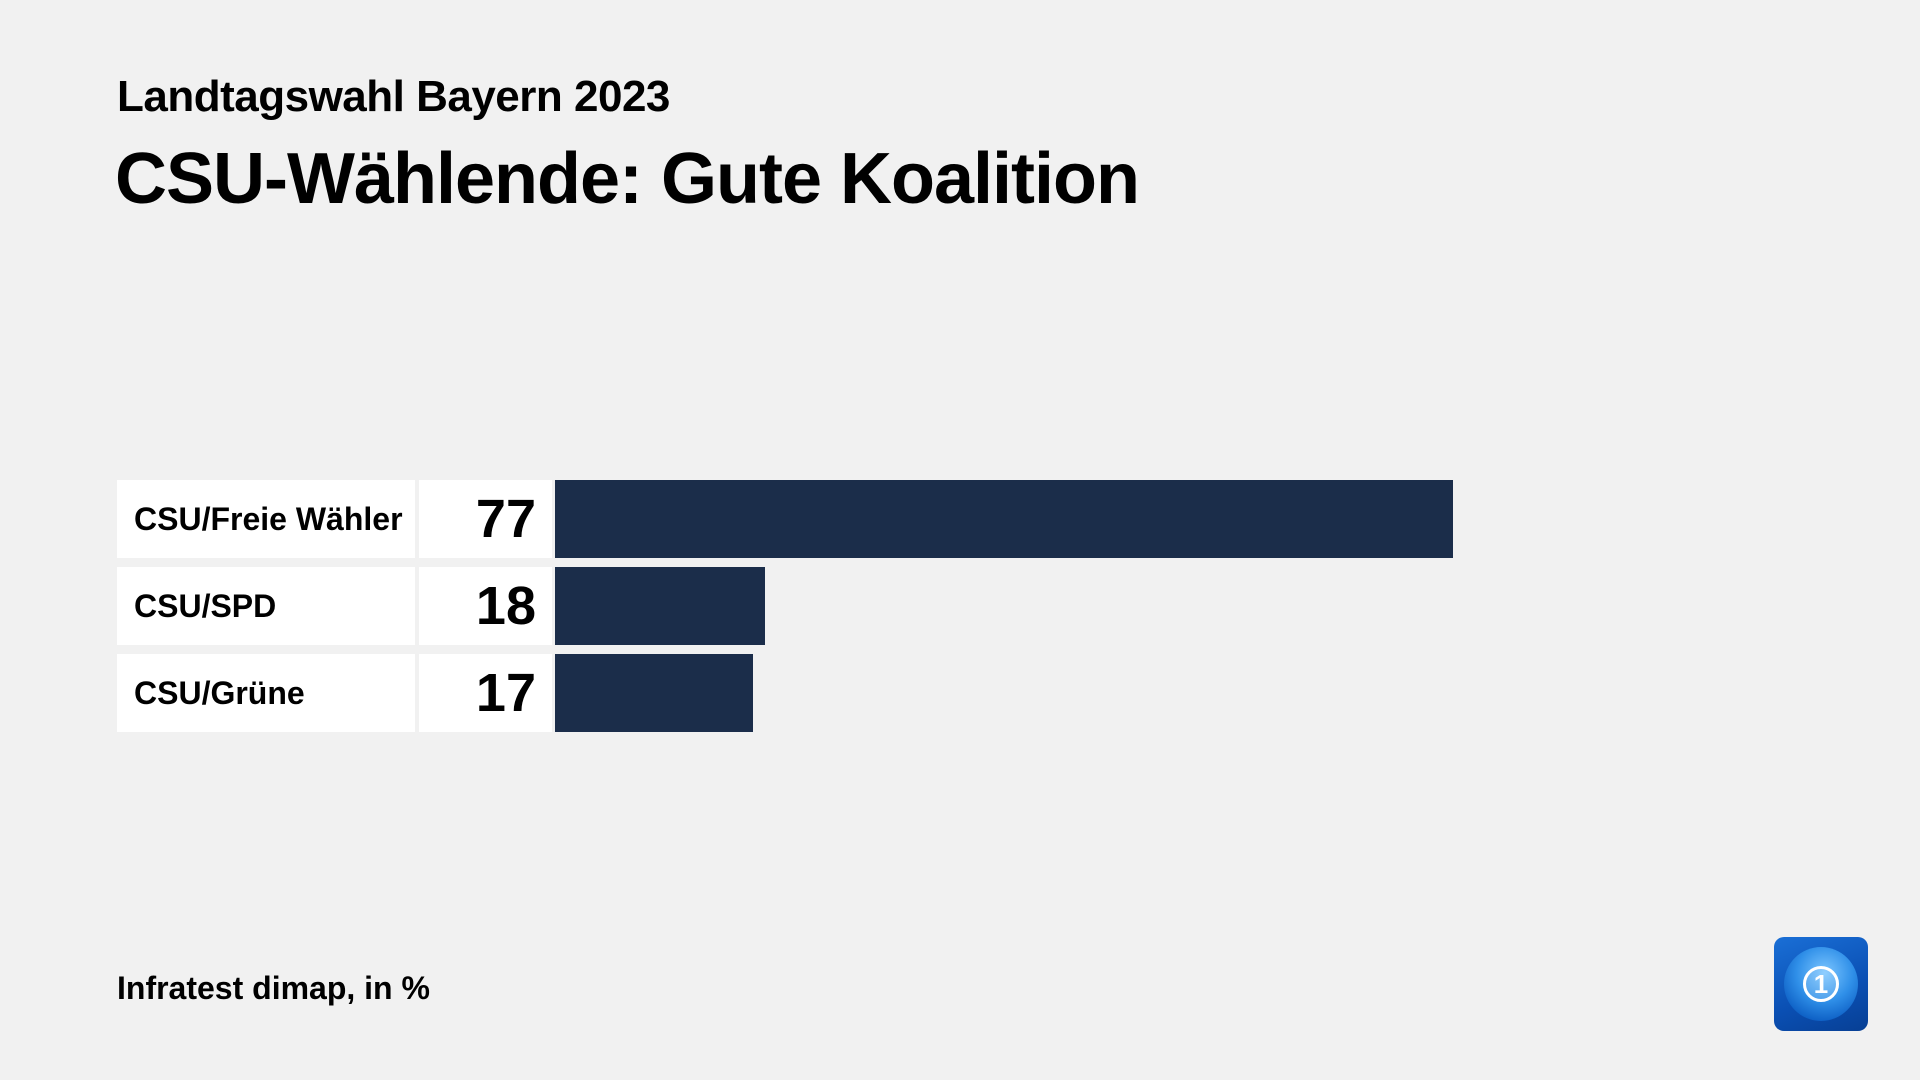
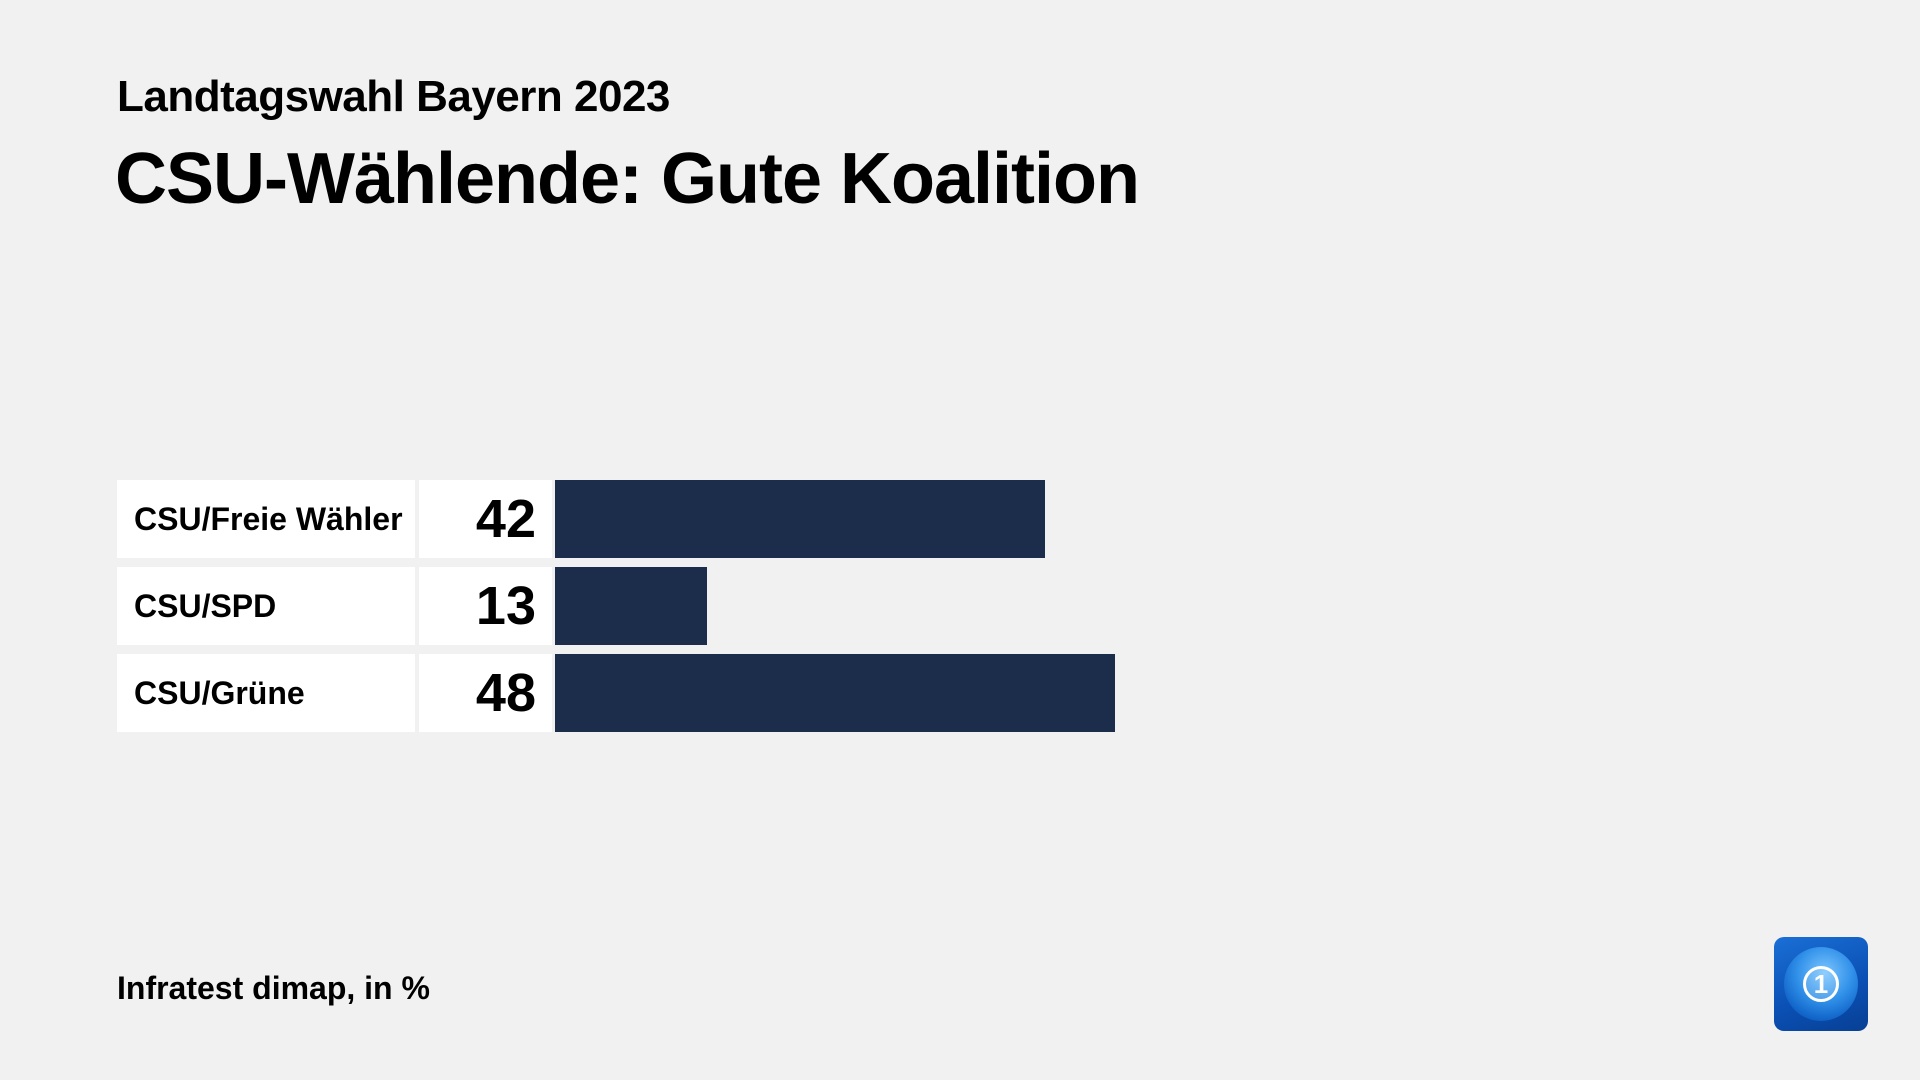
CSU/Freie Wähler: 77 -> 42
CSU/SPD: 18 -> 13
CSU/Grüne: 17 -> 48
